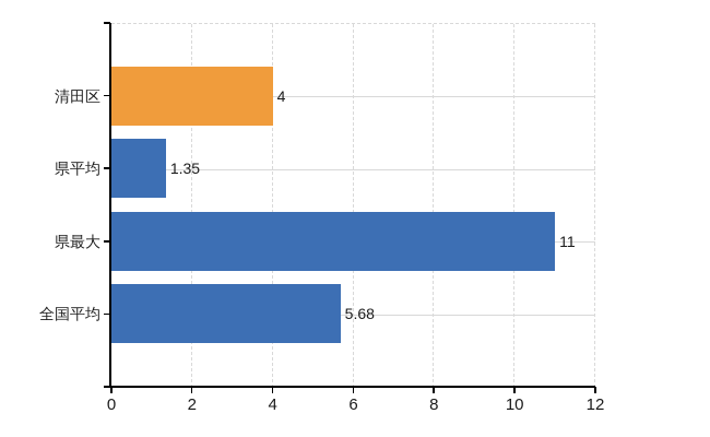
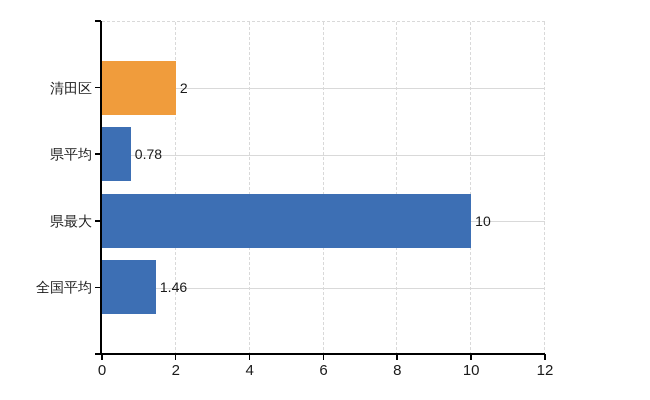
清田区: 4 -> 2
県平均: 1.35 -> 0.78
県最大: 11 -> 10
全国平均: 5.68 -> 1.46
